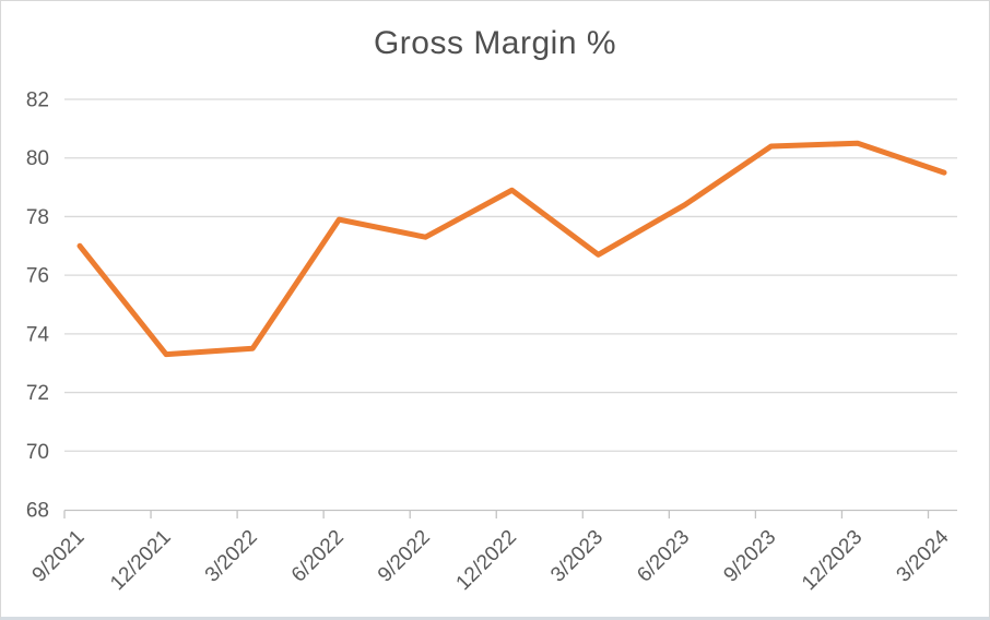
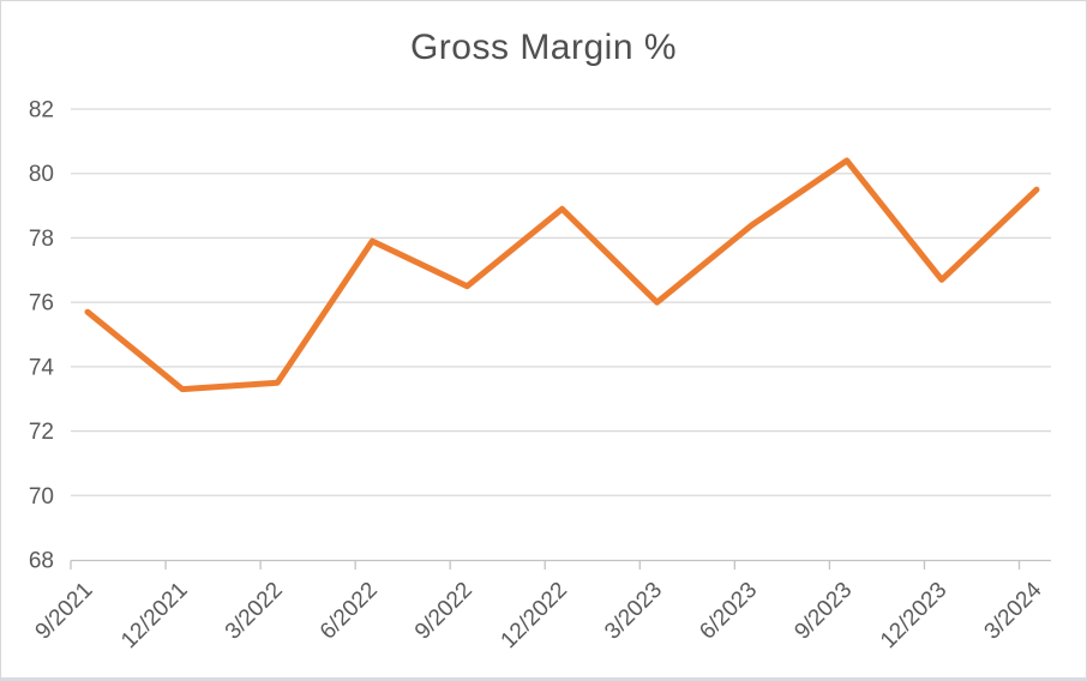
9/2021: 77.0 -> 75.7
9/2022: 77.3 -> 76.5
3/2023: 76.7 -> 76.0
12/2023: 80.5 -> 76.7
